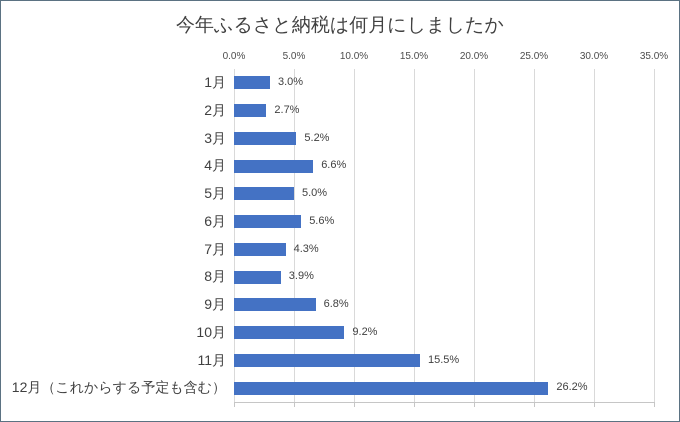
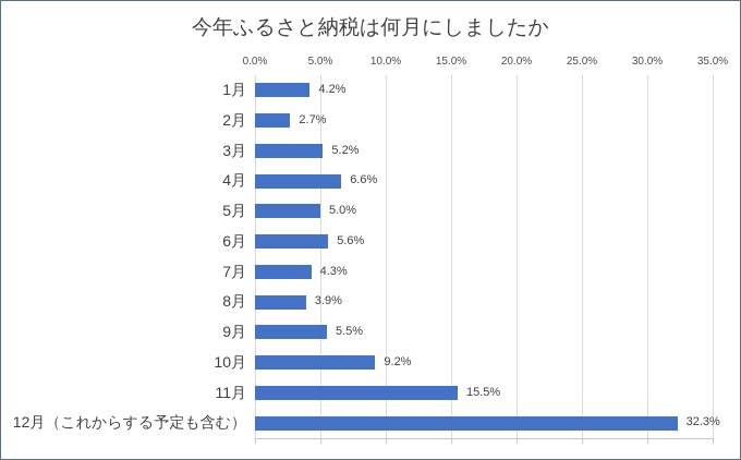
1月: 3.0% -> 4.2%
9月: 6.8% -> 5.5%
12月（これからする予定も含む）: 26.2% -> 32.3%
